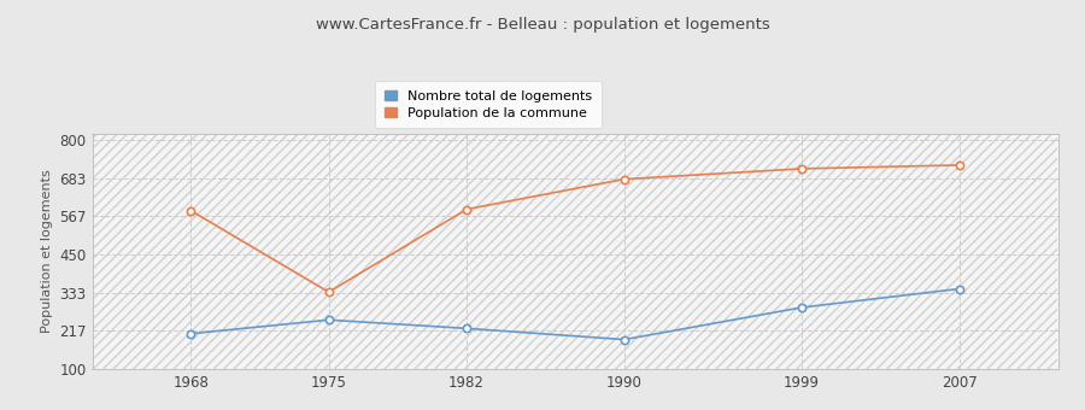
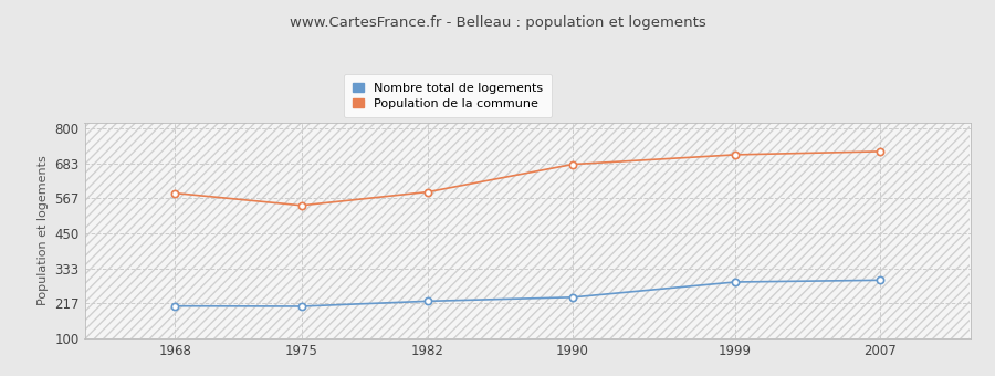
Nombre total de logements/1975: 250 -> 207
Population de la commune/1975: 335 -> 543
Nombre total de logements/1990: 190 -> 237
Nombre total de logements/2007: 345 -> 294
